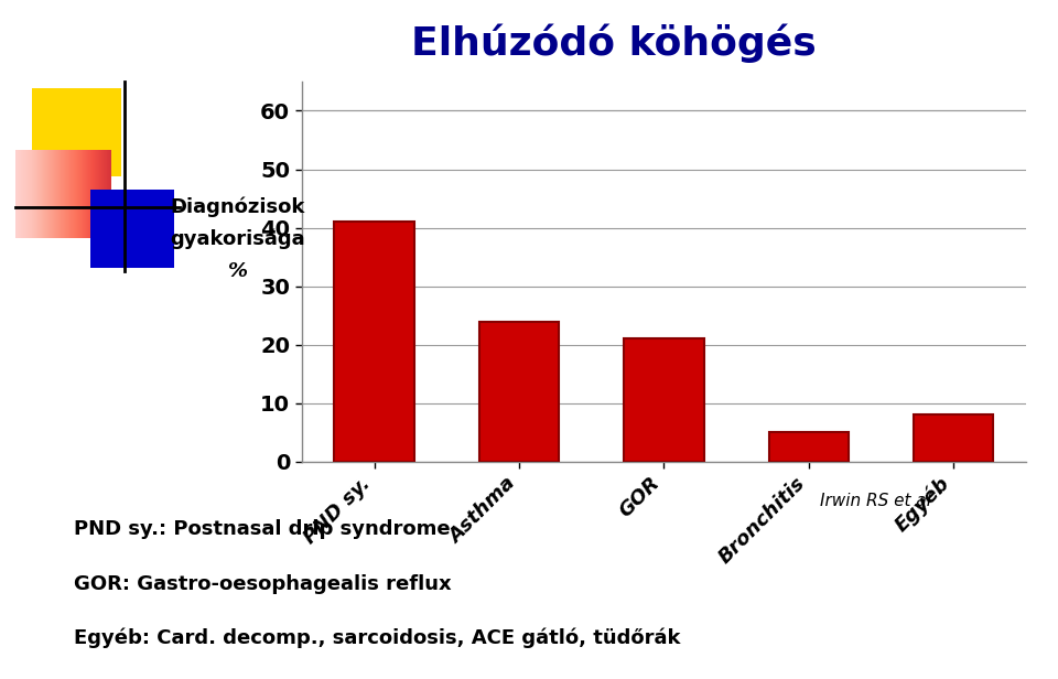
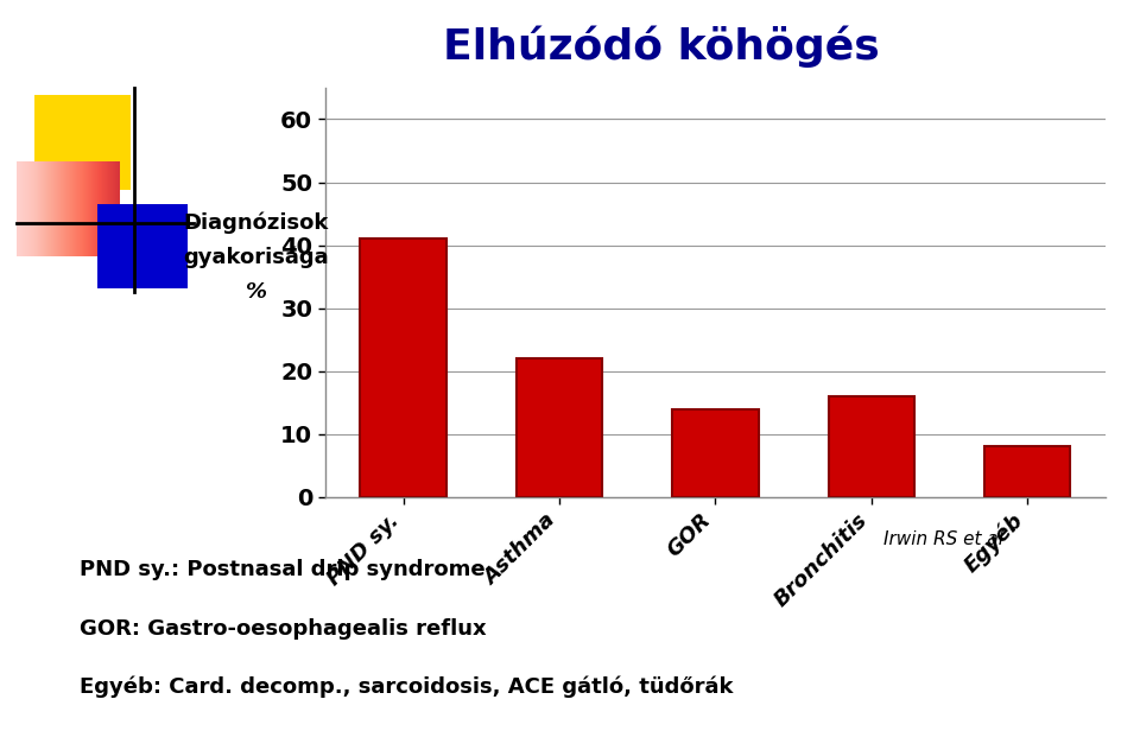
Asthma: 24 -> 22
GOR: 21 -> 14
Bronchitis: 5 -> 16
